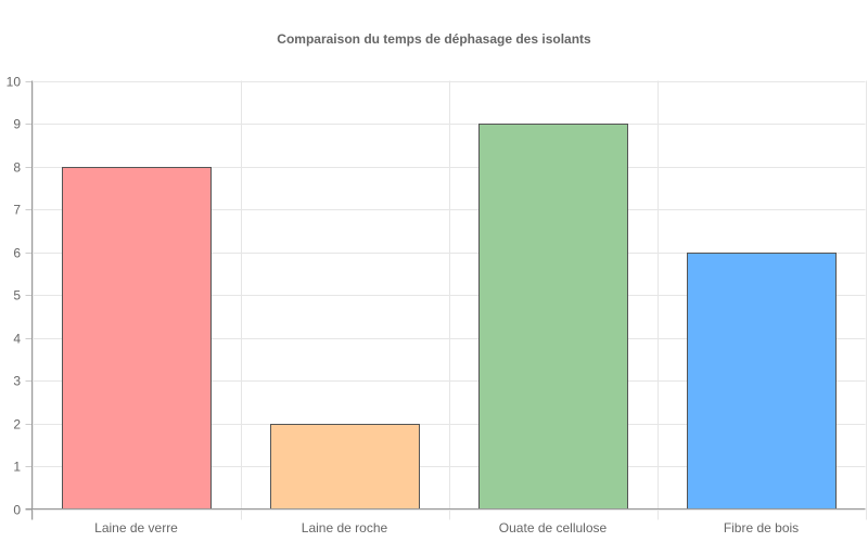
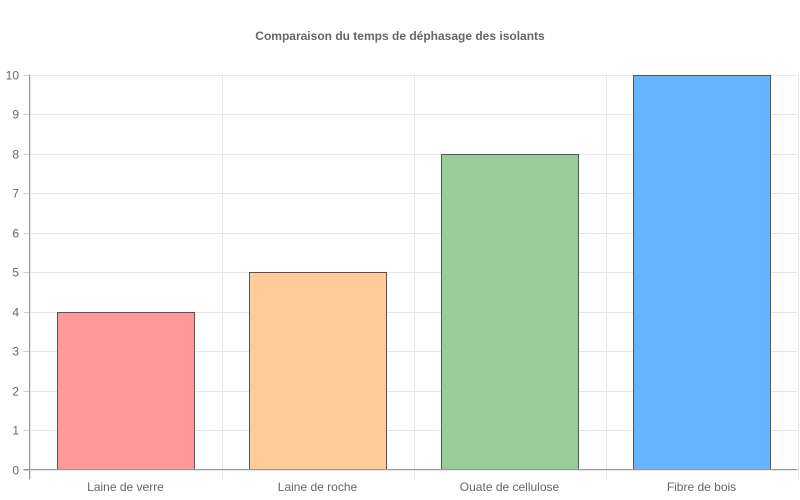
Laine de verre: 8 -> 4
Laine de roche: 2 -> 5
Ouate de cellulose: 9 -> 8
Fibre de bois: 6 -> 10
